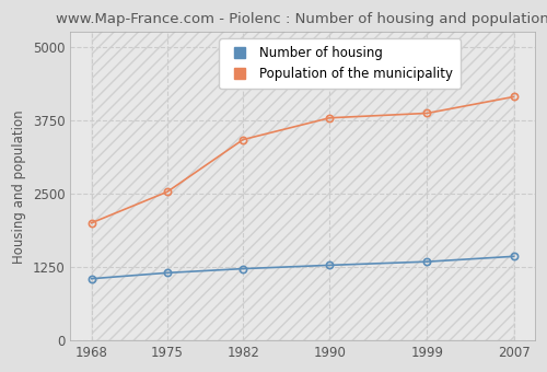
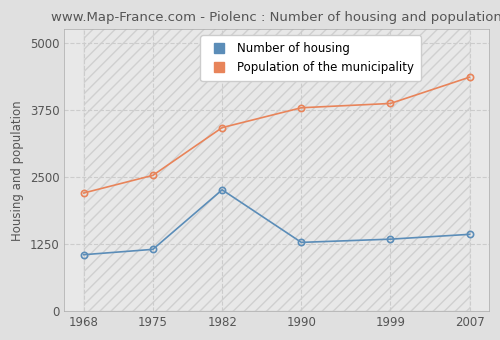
Population of the municipality/1968: 2000 -> 2200
Number of housing/1982: 1220 -> 2260
Population of the municipality/2007: 4150 -> 4360
